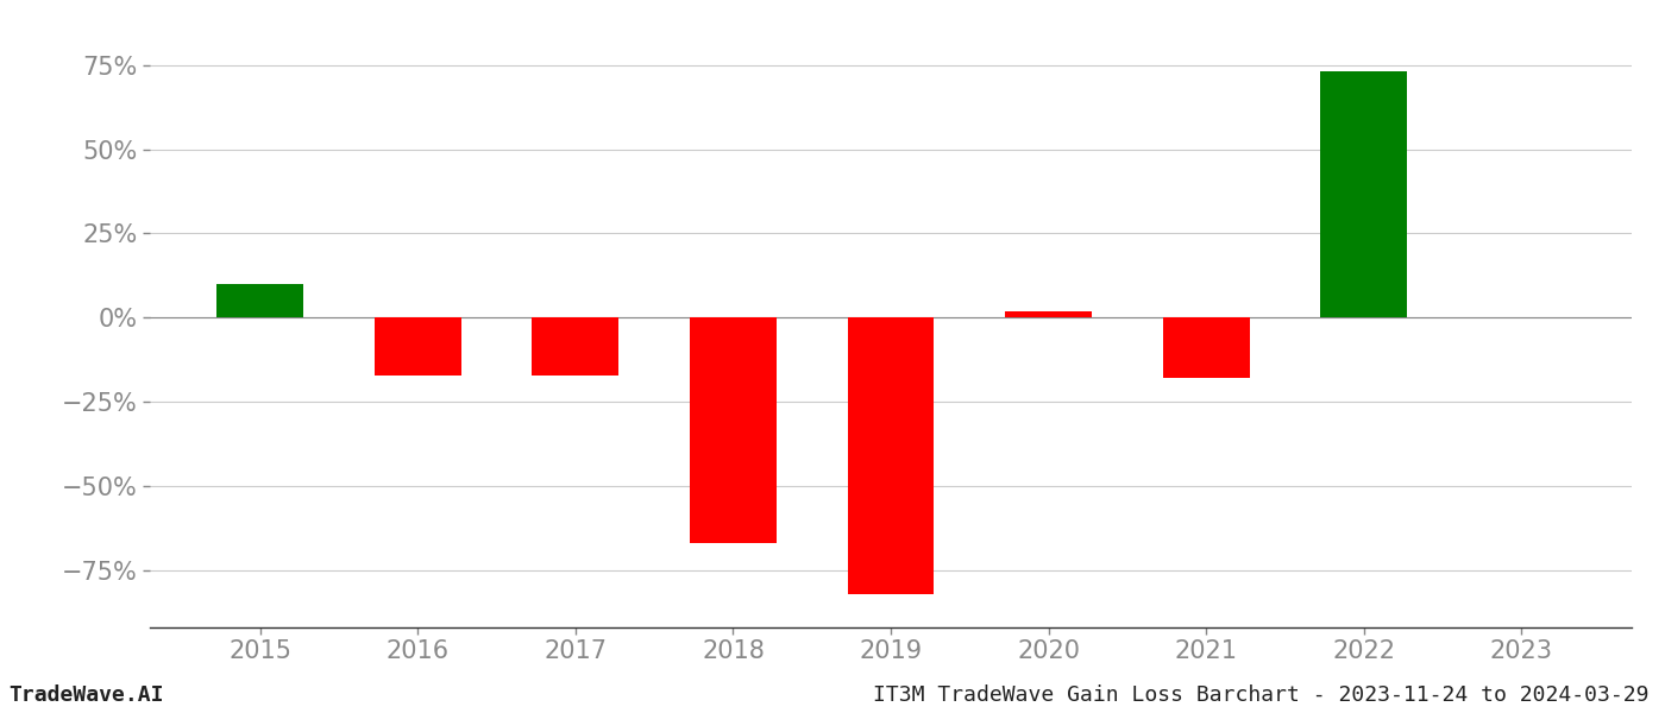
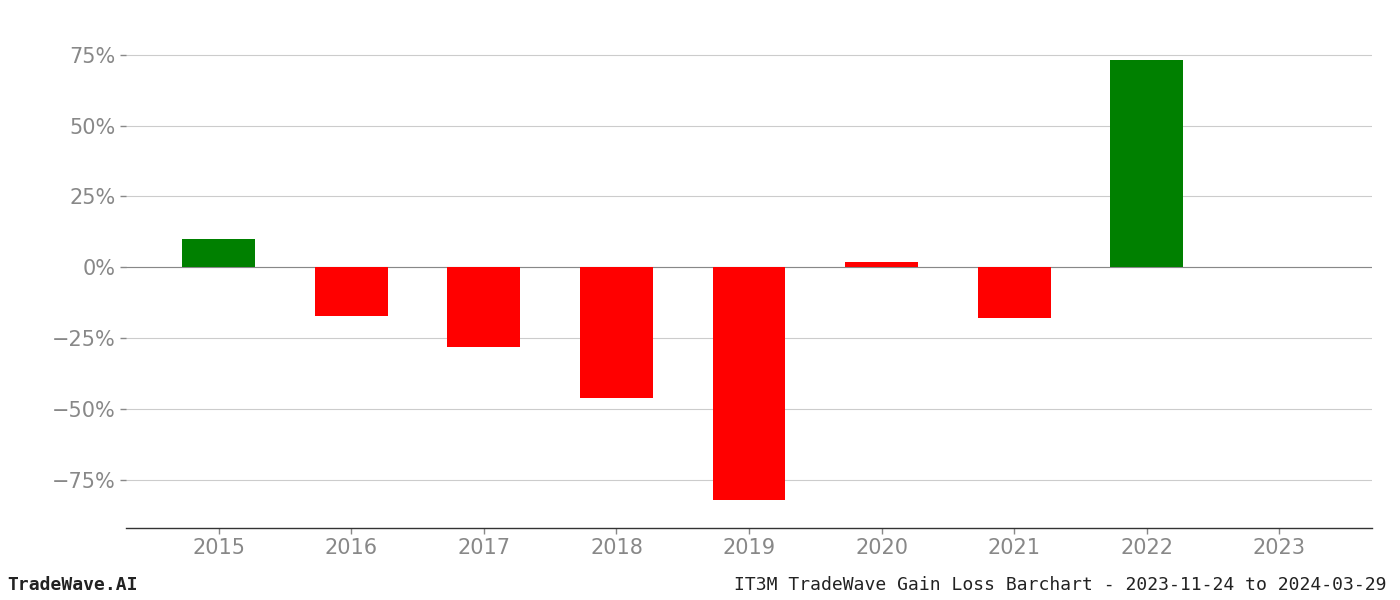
2017: -17% -> -28%
2018: -67% -> -46%
